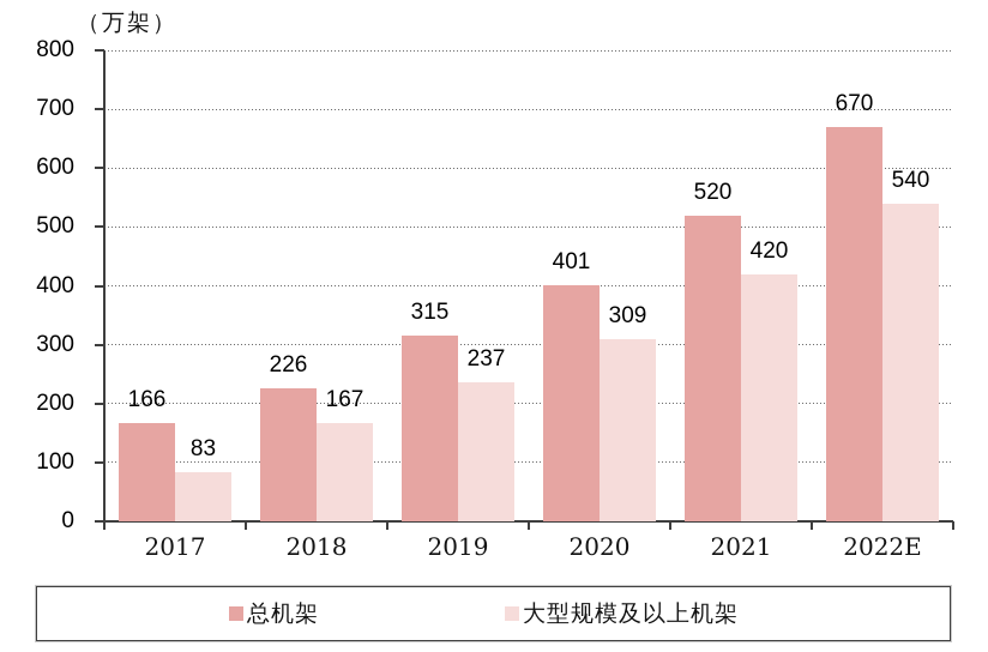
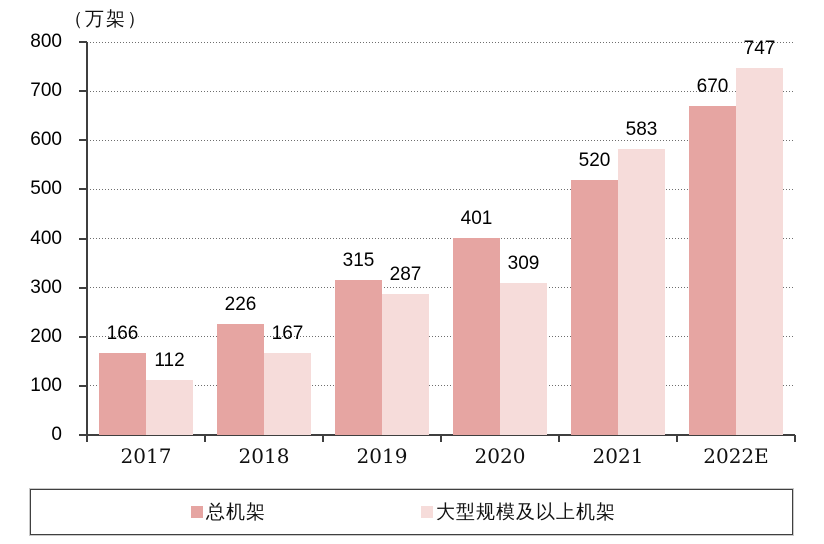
大型规模及以上机架/2017: 83 -> 112
大型规模及以上机架/2019: 237 -> 287
大型规模及以上机架/2021: 420 -> 583
大型规模及以上机架/2022E: 540 -> 747
